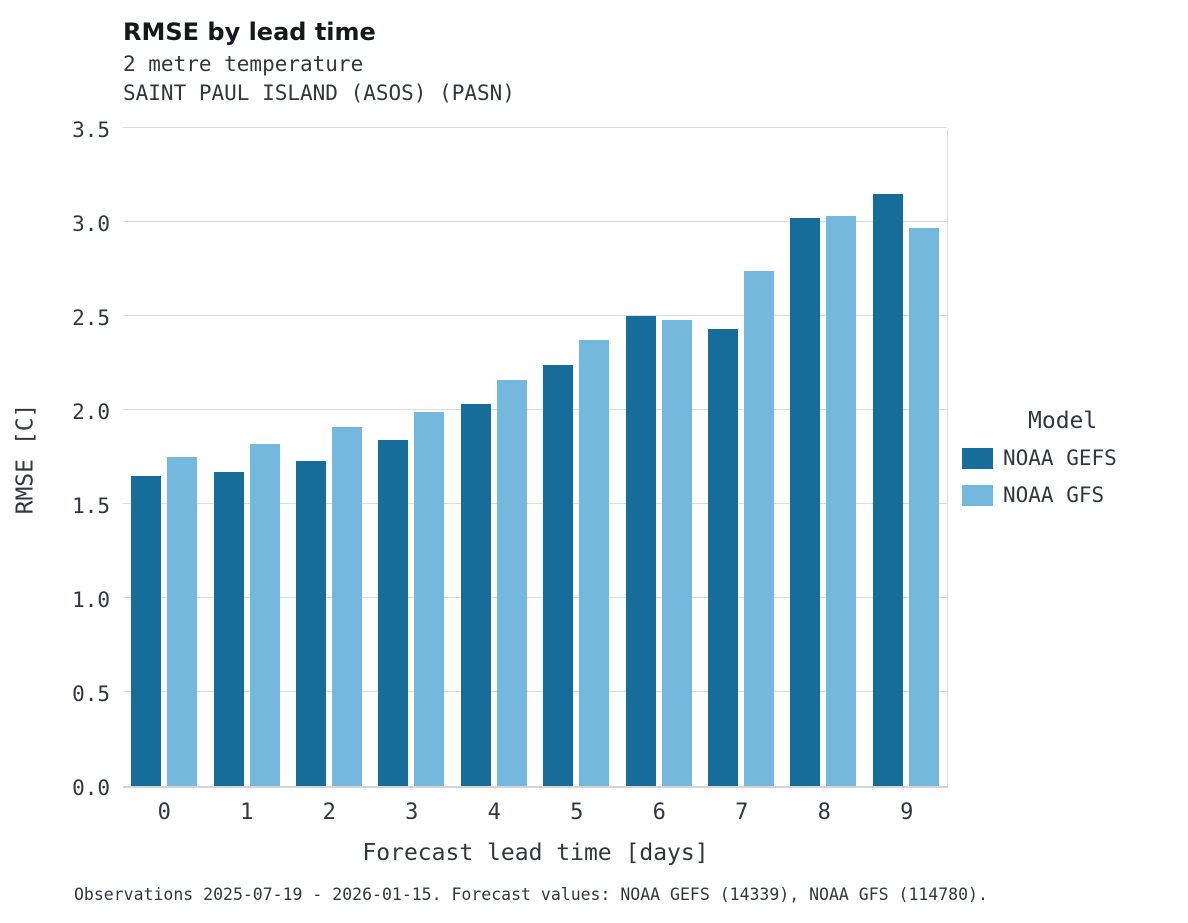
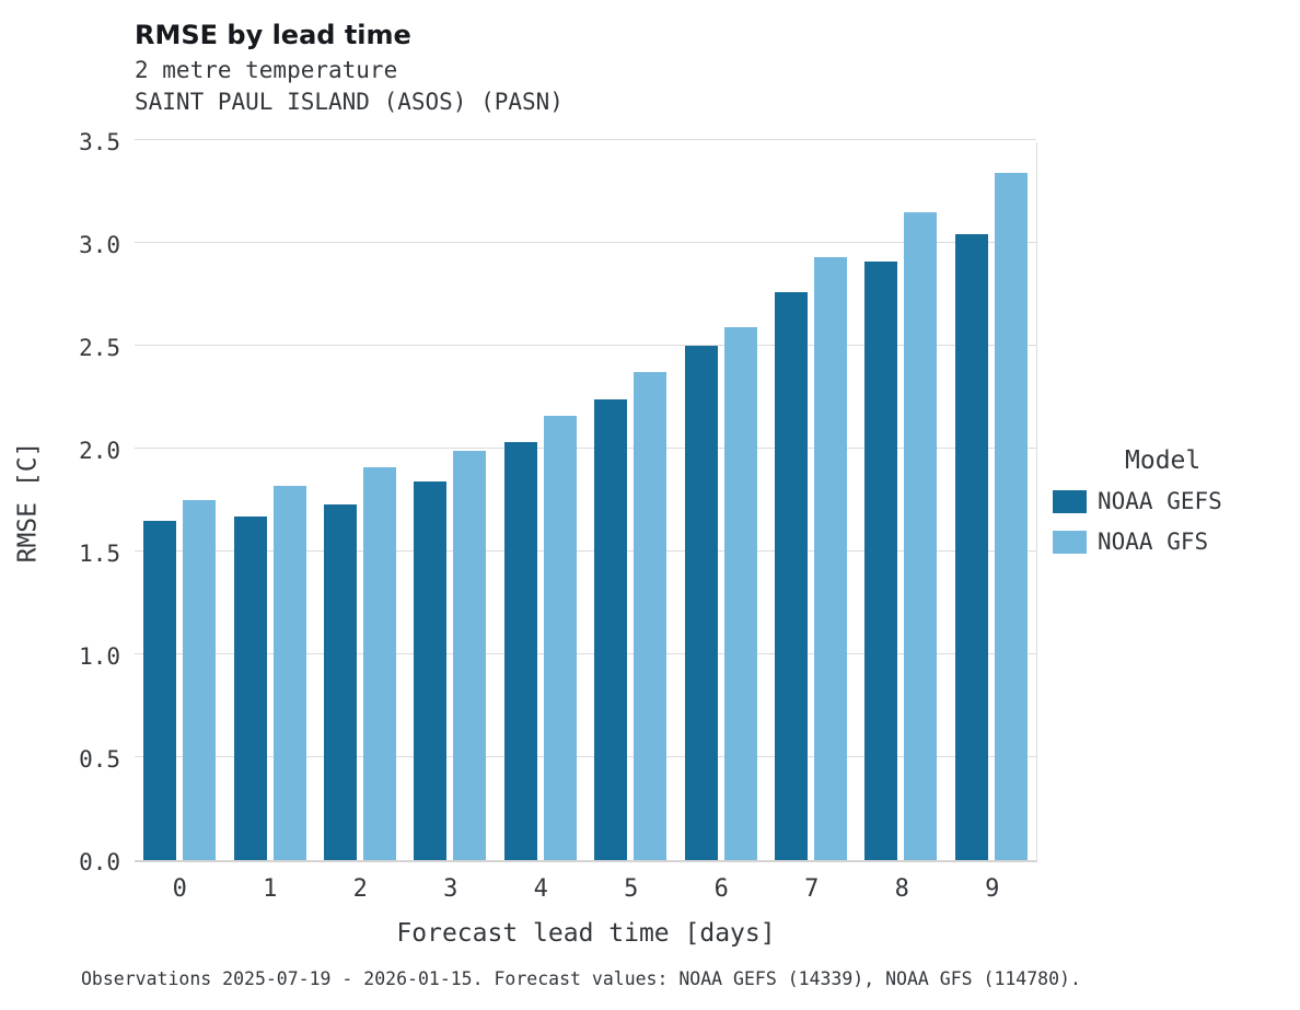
NOAA GFS/6: 2.48 -> 2.59
NOAA GEFS/7: 2.43 -> 2.76
NOAA GFS/7: 2.74 -> 2.93
NOAA GEFS/8: 3.02 -> 2.91
NOAA GFS/8: 3.03 -> 3.15
NOAA GEFS/9: 3.15 -> 3.04
NOAA GFS/9: 2.97 -> 3.34
